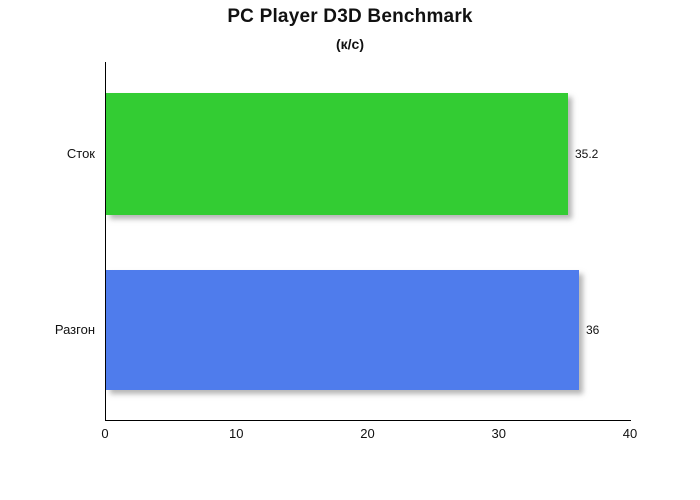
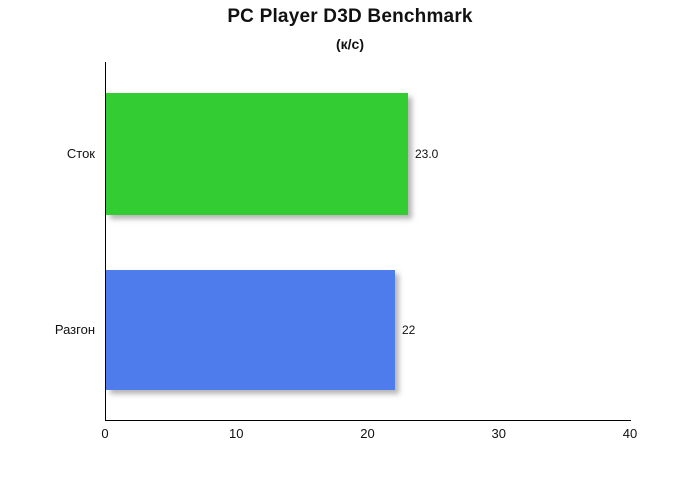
Сток: 35.2 -> 23.0
Разгон: 36 -> 22
